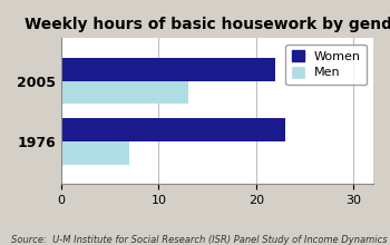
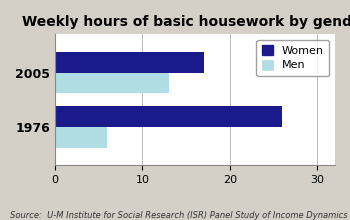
Women/2005: 22 -> 17
Women/1976: 23 -> 26
Men/1976: 7 -> 6
